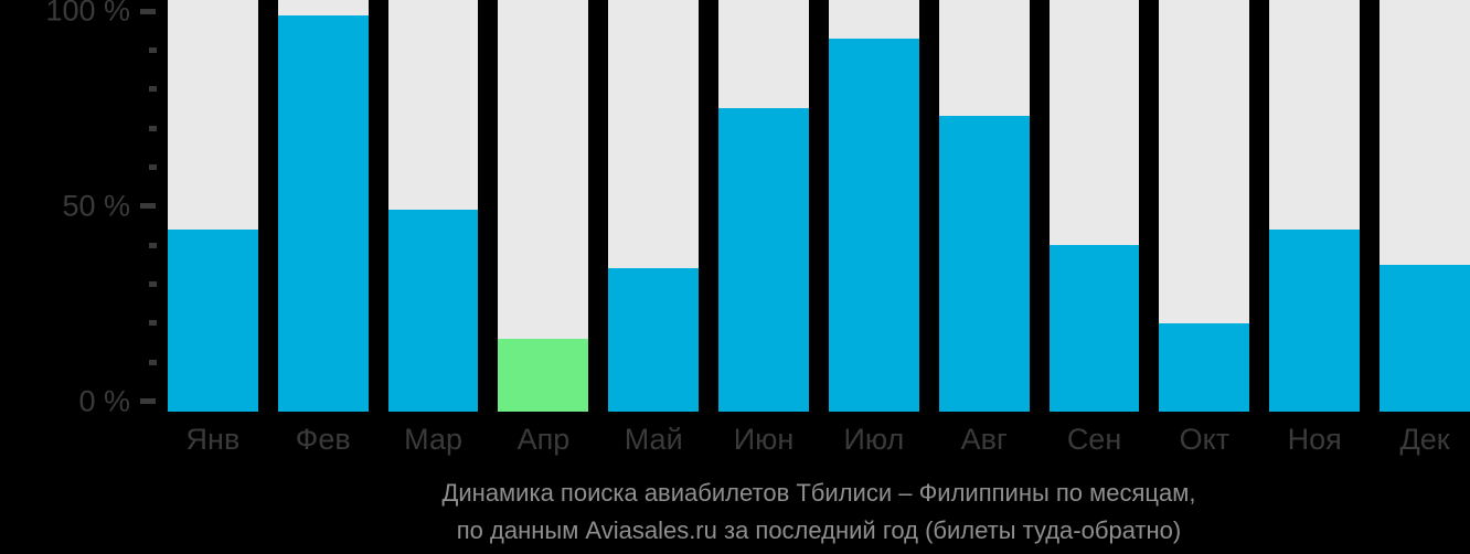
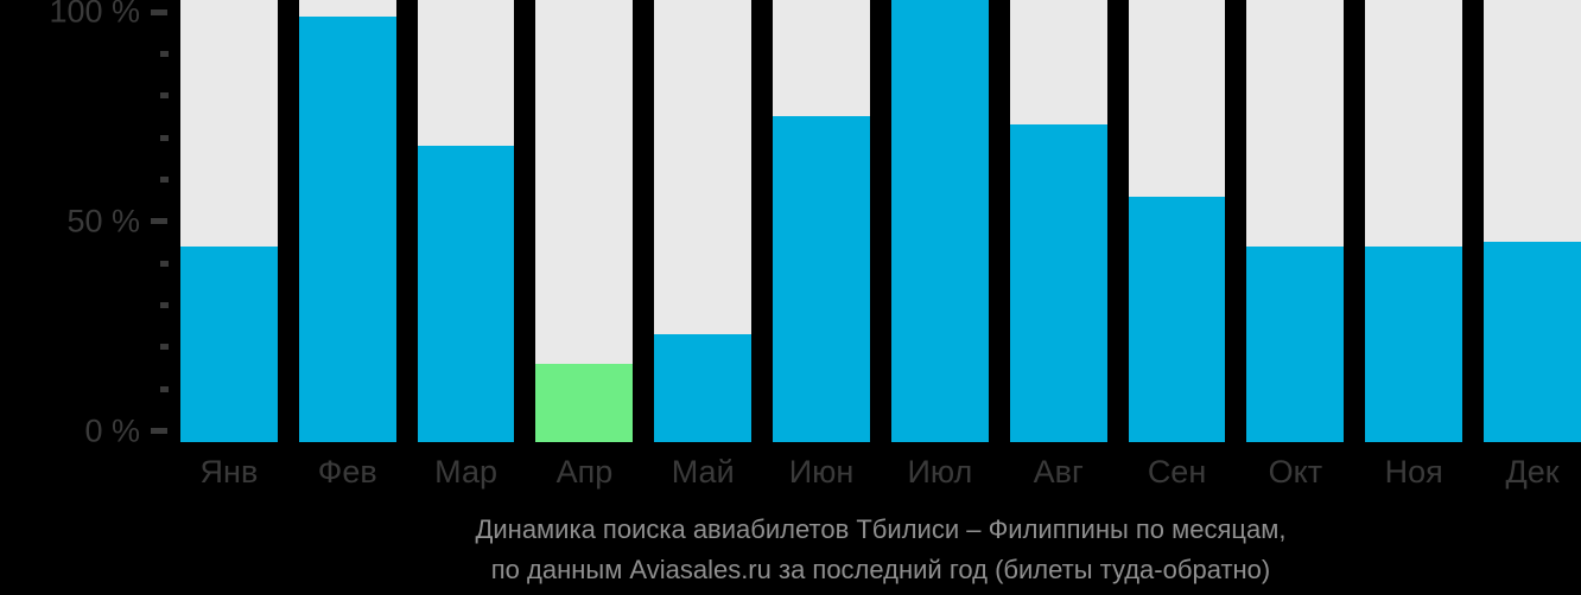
Мар: 49% -> 68%
Май: 34% -> 23%
Июл: 93% -> 100%
Сен: 40% -> 56%
Окт: 20% -> 44%
Дек: 35% -> 45%
